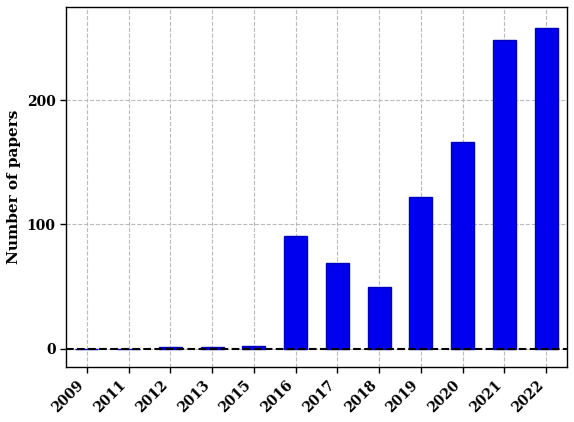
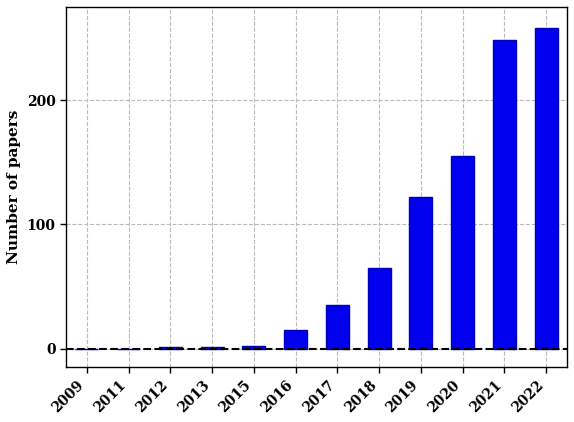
2016: 91 -> 15
2017: 69 -> 35
2018: 50 -> 65
2020: 166 -> 155
